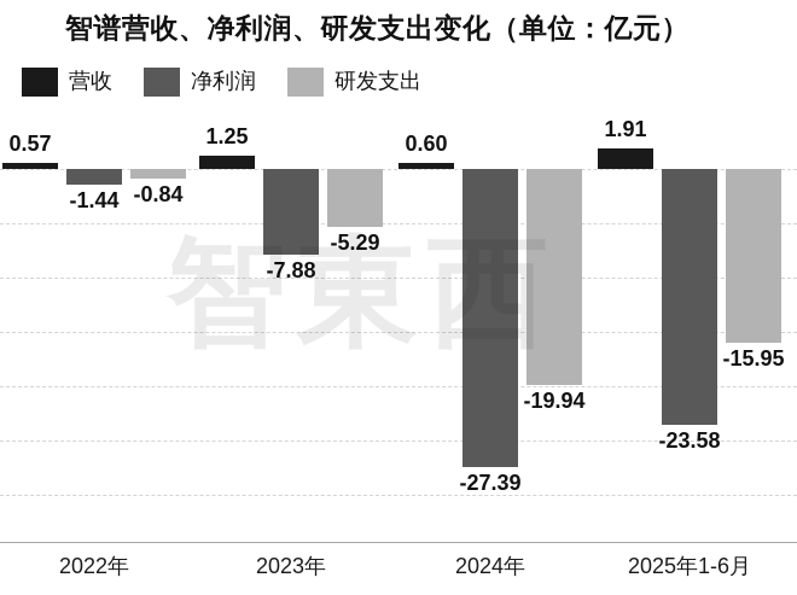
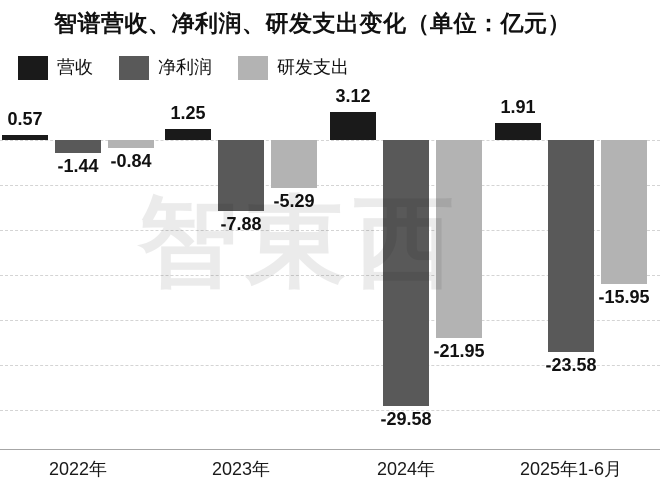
营收/2024年: 0.60 -> 3.12
净利润/2024年: -27.39 -> -29.58
研发支出/2024年: -19.94 -> -21.95
